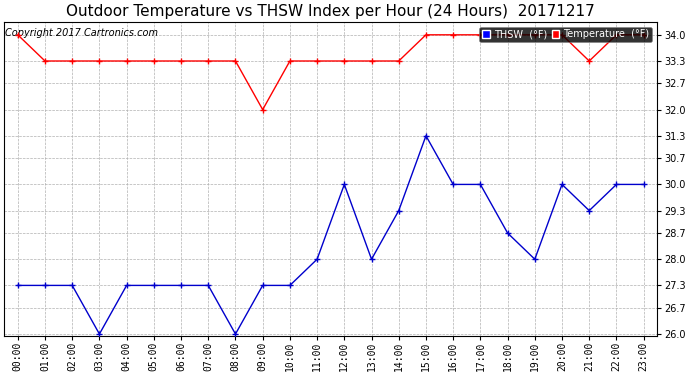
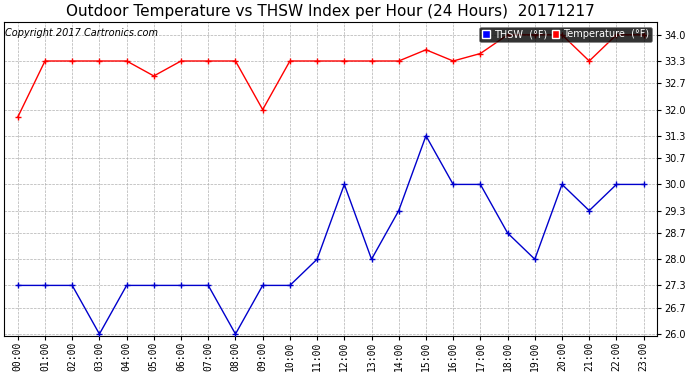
Temperature (°F)/00:00: 34.0 -> 31.8
Temperature (°F)/05:00: 33.3 -> 32.9
Temperature (°F)/15:00: 34.0 -> 33.6
Temperature (°F)/16:00: 34.0 -> 33.3
Temperature (°F)/17:00: 34.0 -> 33.5
